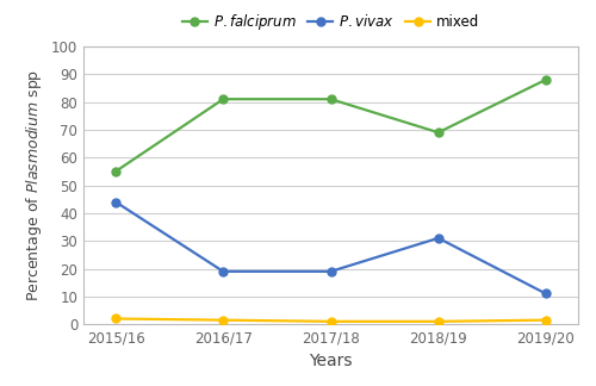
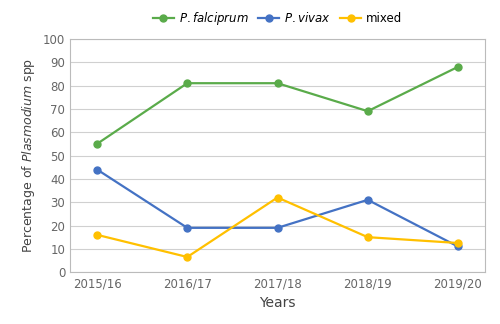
mixed/2015/16: 2.0 -> 16.0
mixed/2016/17: 1.5 -> 6.5
mixed/2017/18: 1.0 -> 32.0
mixed/2018/19: 1.0 -> 15.0
mixed/2019/20: 1.5 -> 12.5
